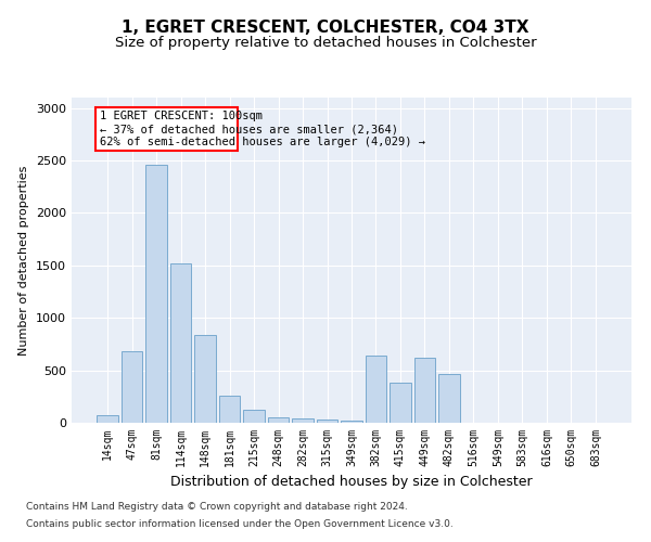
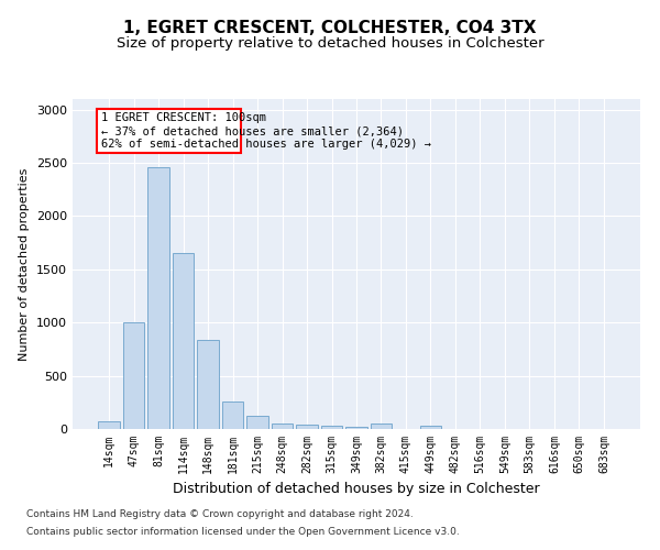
47sqm: 680 -> 1000
114sqm: 1520 -> 1650
382sqm: 640 -> 50
415sqm: 380 -> 0
449sqm: 620 -> 30
482sqm: 460 -> 0
